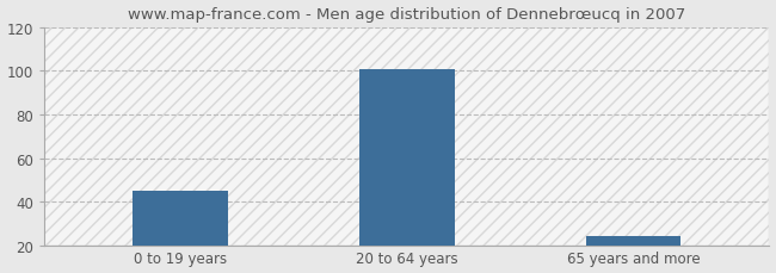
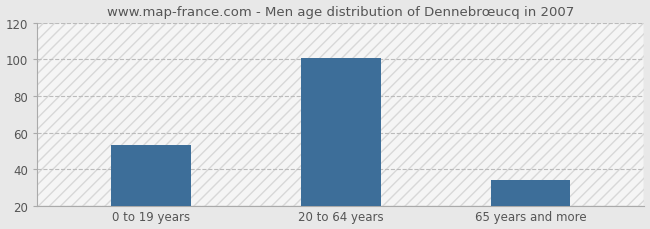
0 to 19 years: 45 -> 53
65 years and more: 24 -> 34
